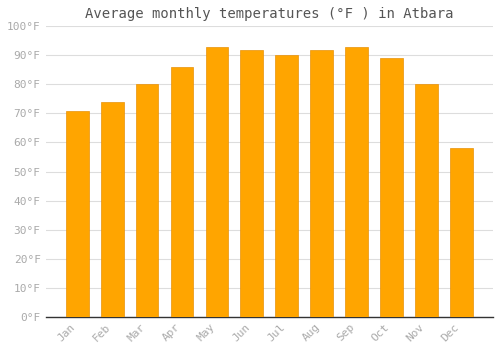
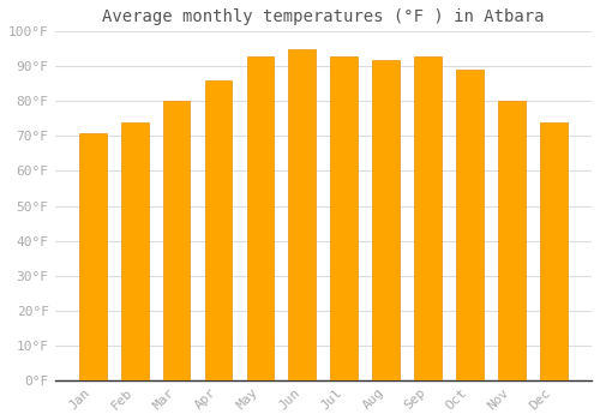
Jun: 92°F -> 95°F
Jul: 90°F -> 93°F
Dec: 58°F -> 74°F
